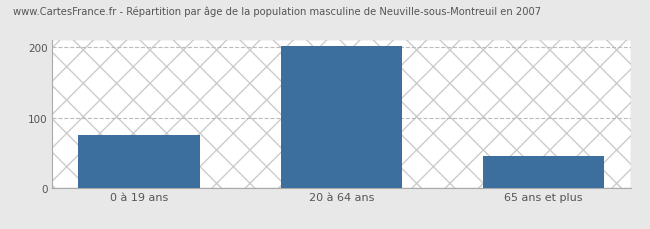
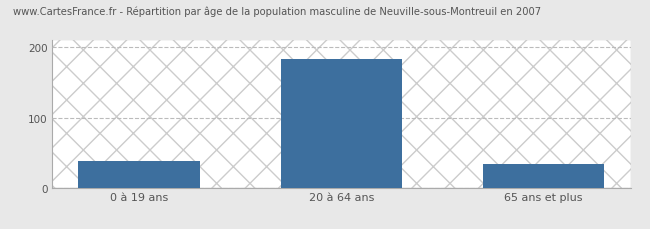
0 à 19 ans: 75 -> 38
20 à 64 ans: 202 -> 184
65 ans et plus: 45 -> 34
